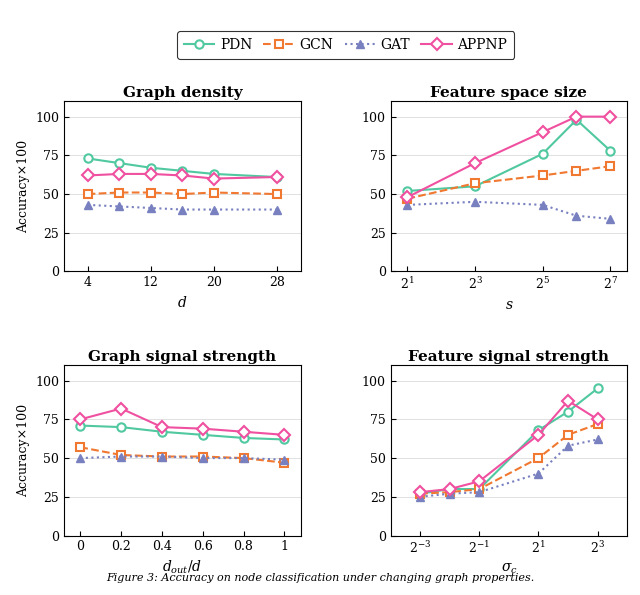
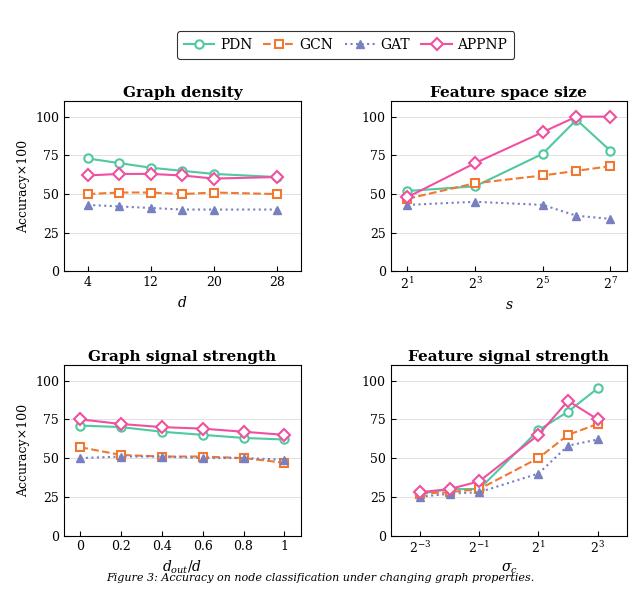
Graph signal strength/APPNP/0.2: 82 -> 72
